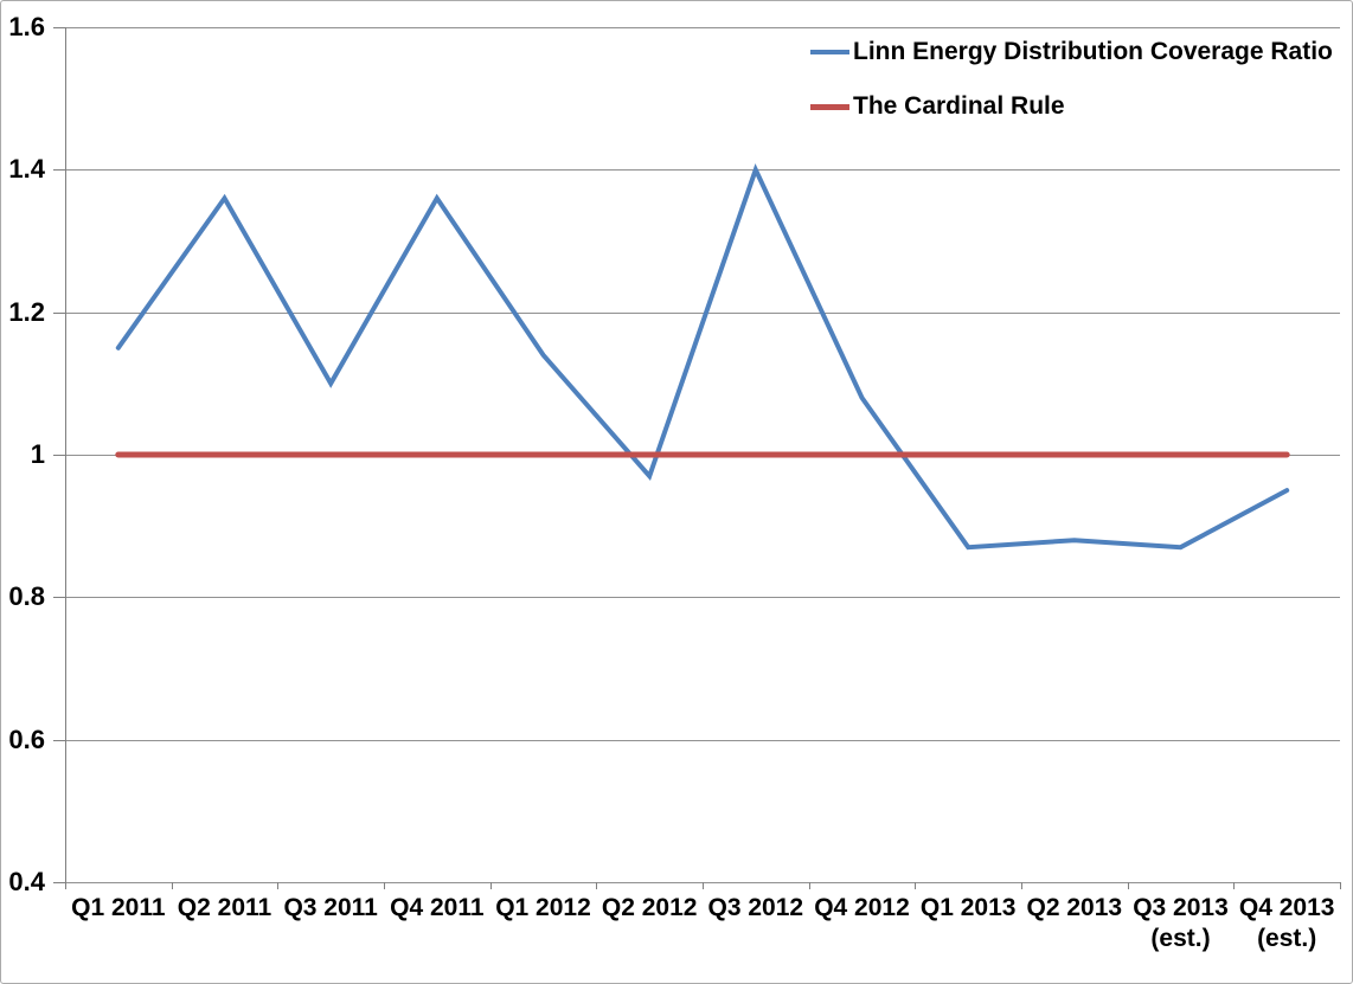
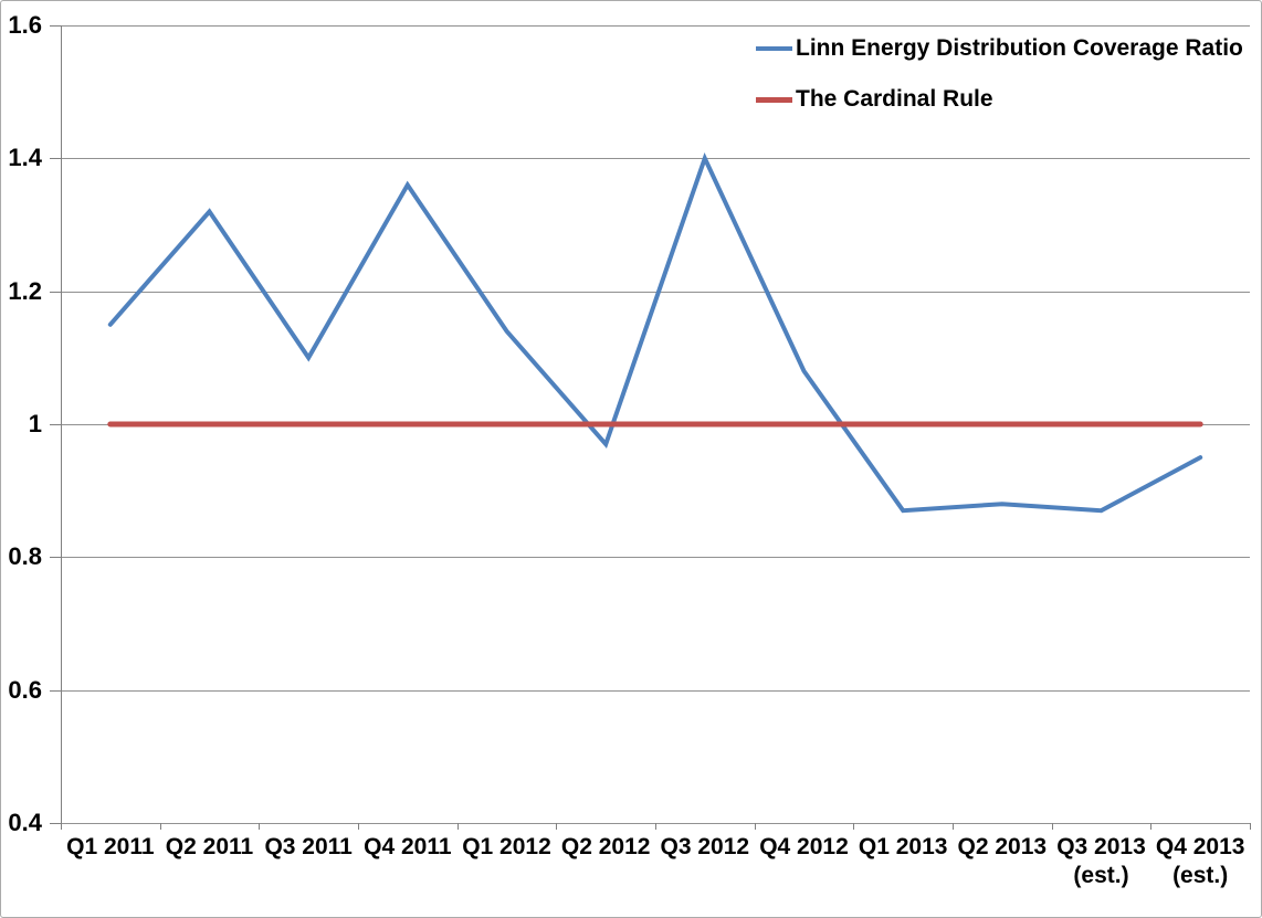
Linn Energy Distribution Coverage Ratio/Q2 2011: 1.36 -> 1.32
